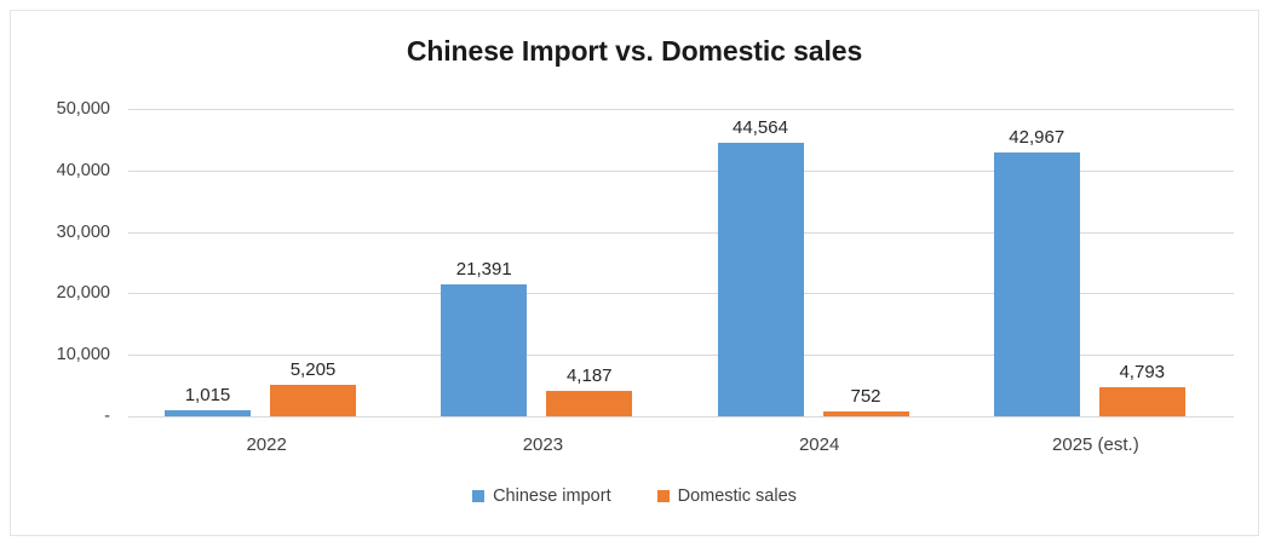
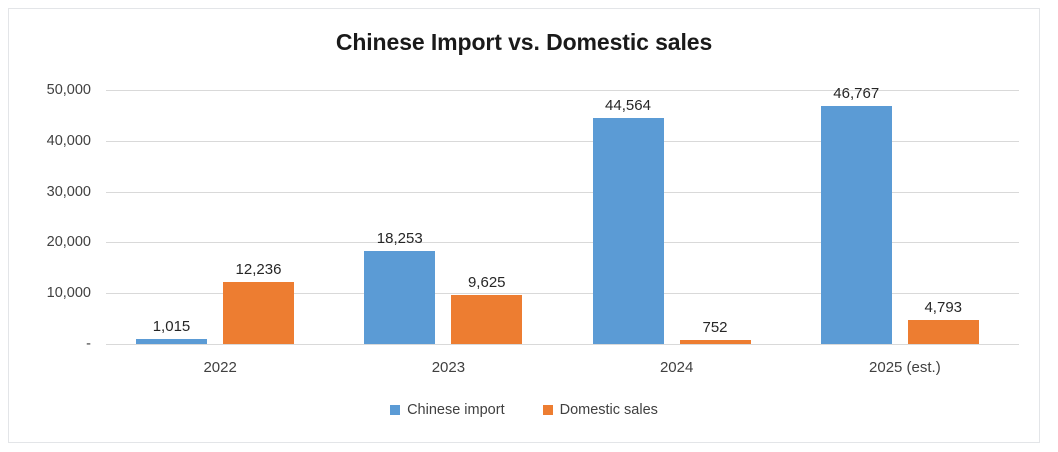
Domestic sales/2022: 5,205 -> 12,236
Chinese import/2023: 21,391 -> 18,253
Domestic sales/2023: 4,187 -> 9,625
Chinese import/2025 (est.): 42,967 -> 46,767
